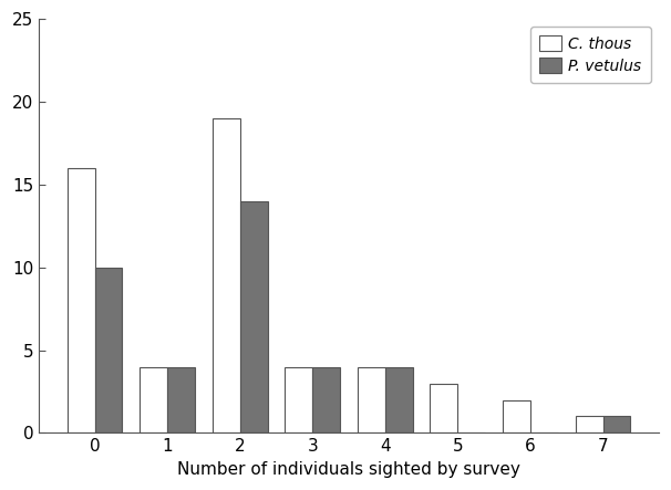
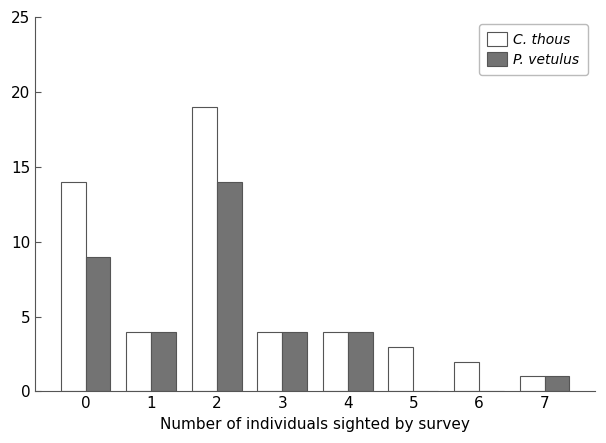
C. thous/0: 16 -> 14
P. vetulus/0: 10 -> 9
